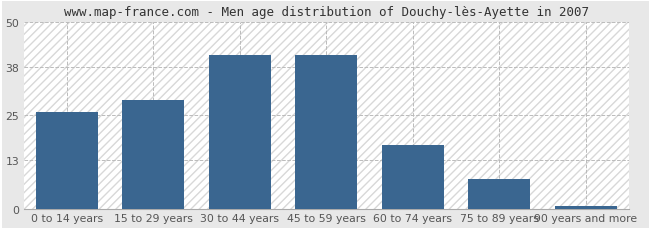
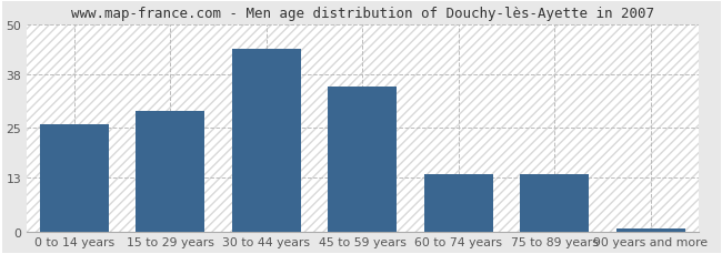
30 to 44 years: 41 -> 44
45 to 59 years: 41 -> 35
60 to 74 years: 17 -> 14
75 to 89 years: 8 -> 14
